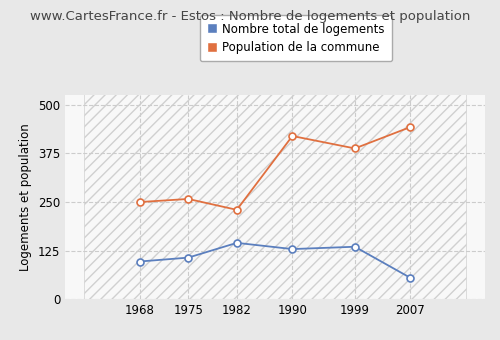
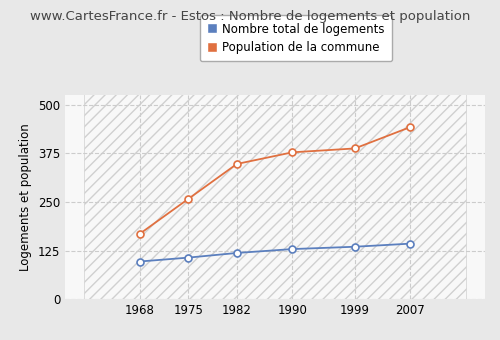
Population de la commune/1968: 250 -> 168
Nombre total de logements/1982: 145 -> 119
Population de la commune/1982: 230 -> 348
Population de la commune/1990: 420 -> 378
Nombre total de logements/2007: 55 -> 143
